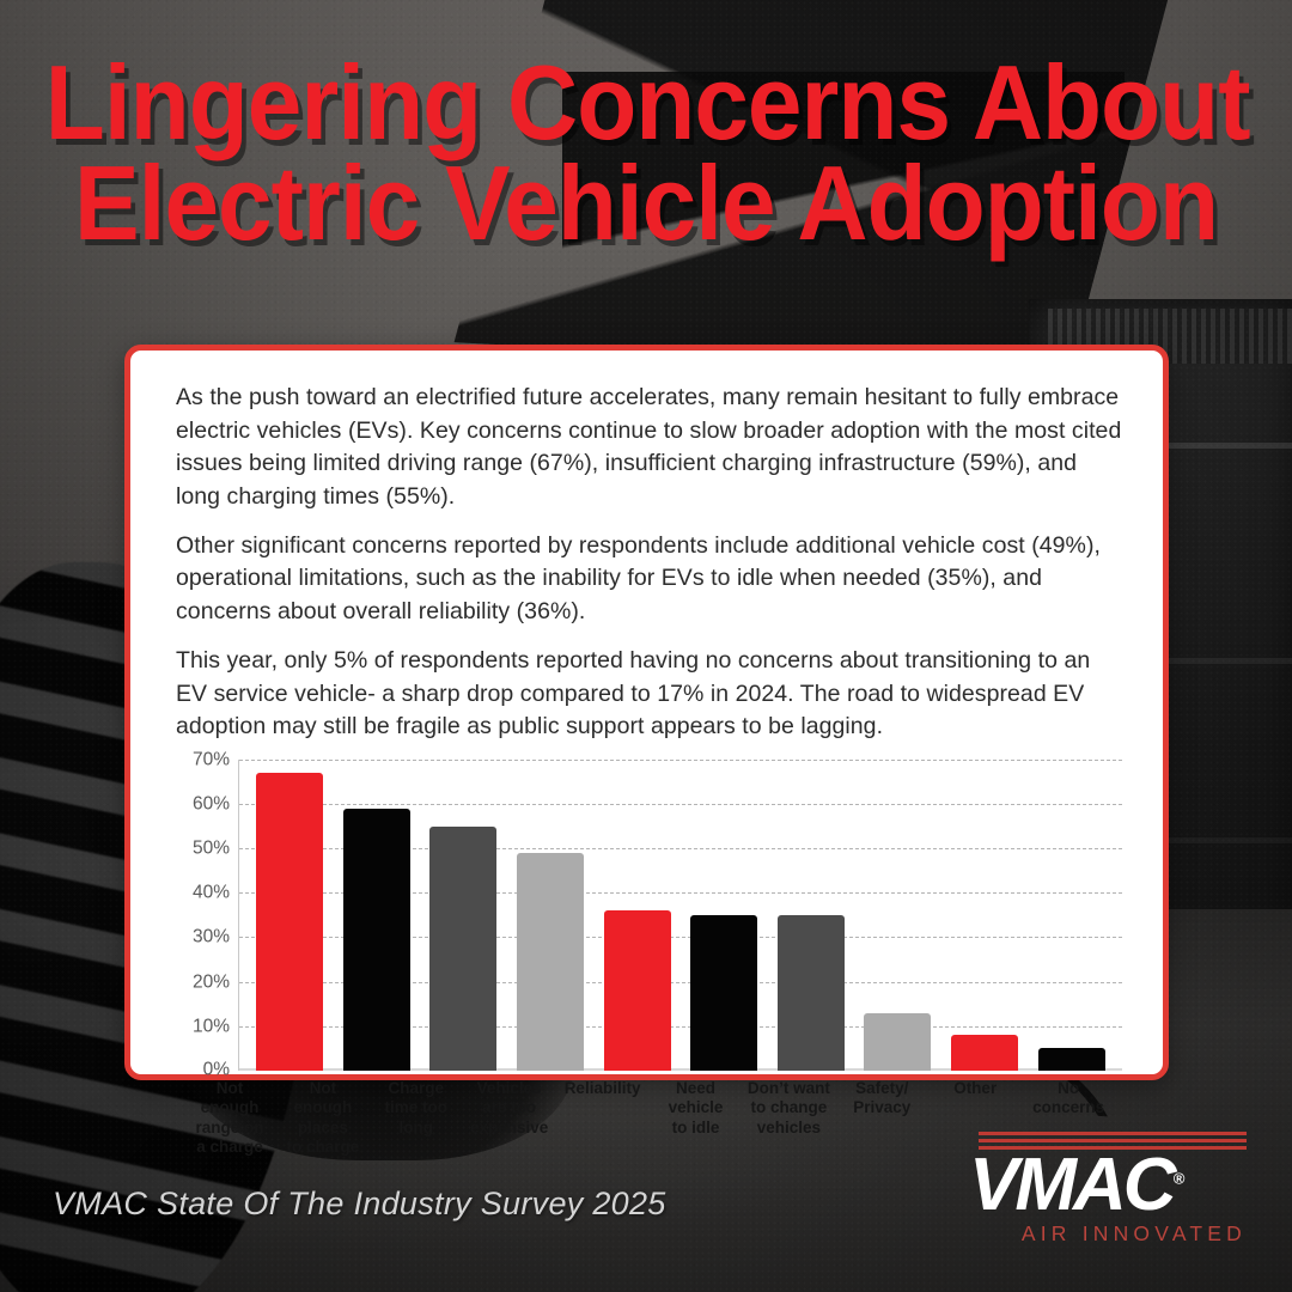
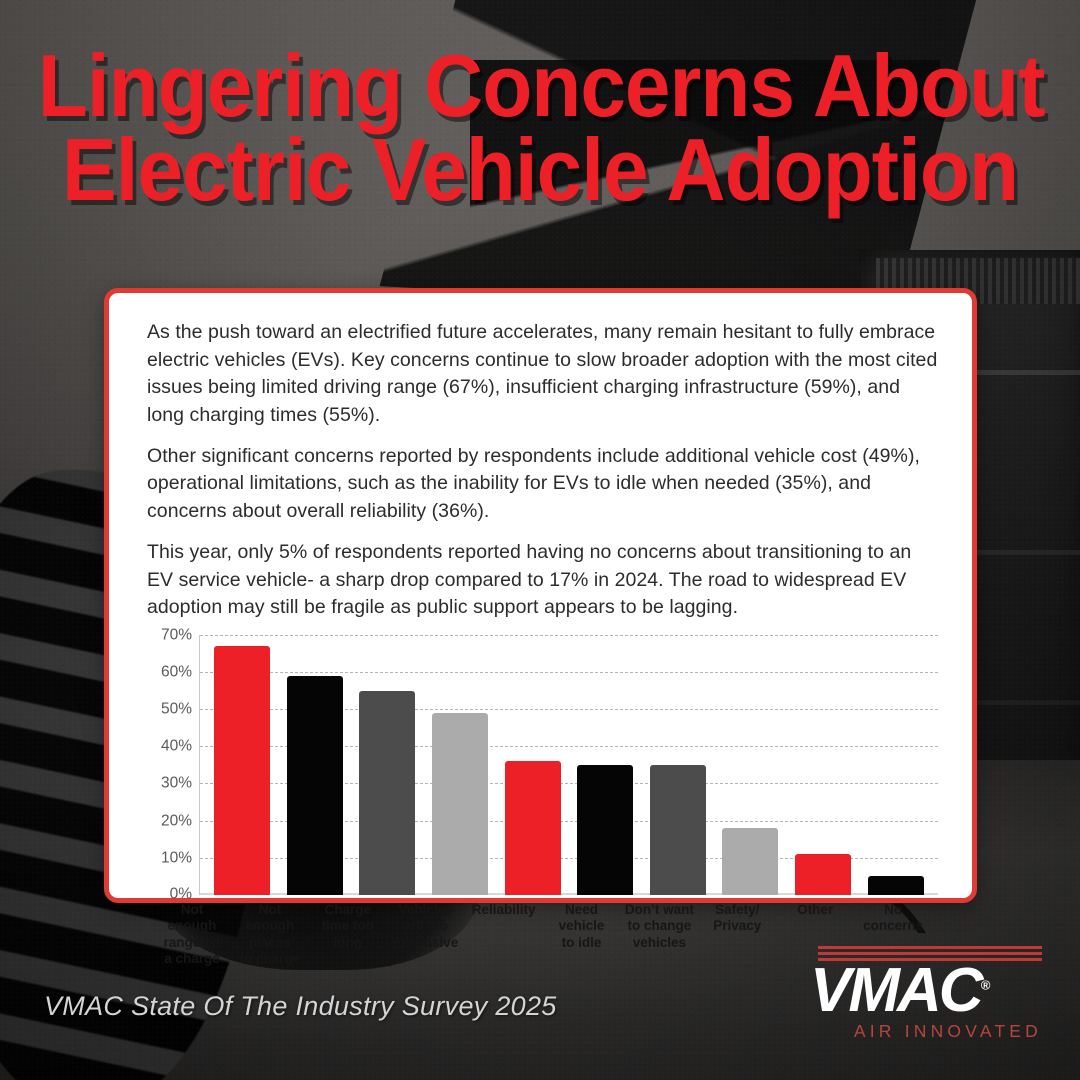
Safety/ Privacy: 13% -> 18%
Other: 8% -> 11%
